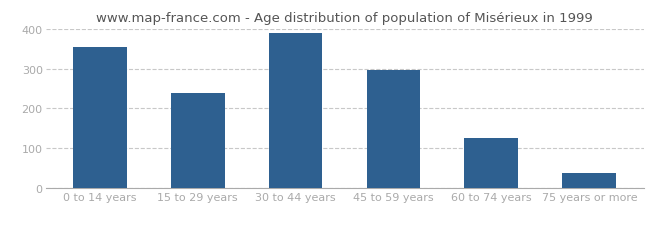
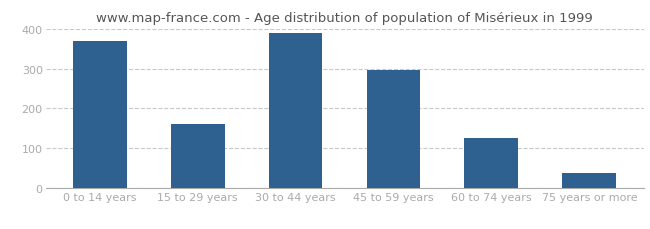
0 to 14 years: 355 -> 370
15 to 29 years: 238 -> 160
